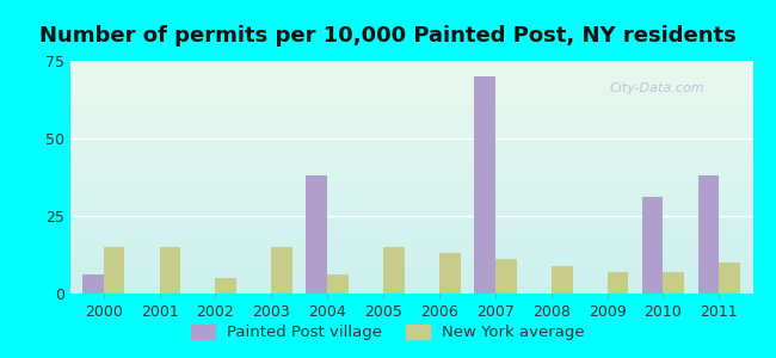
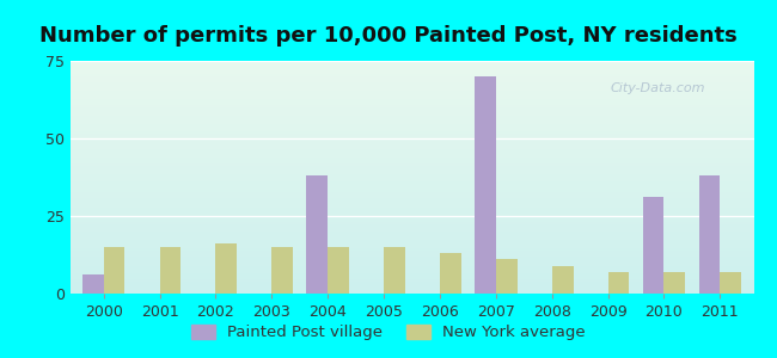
New York average/2002: 5 -> 16
New York average/2004: 6 -> 15
New York average/2011: 10 -> 7
